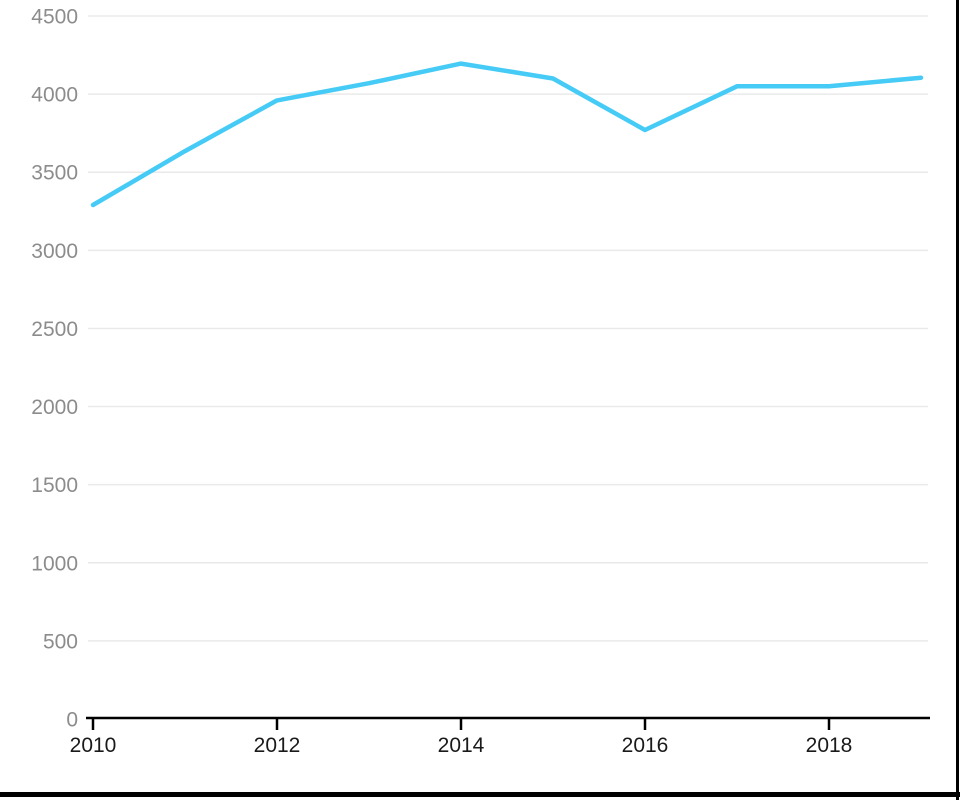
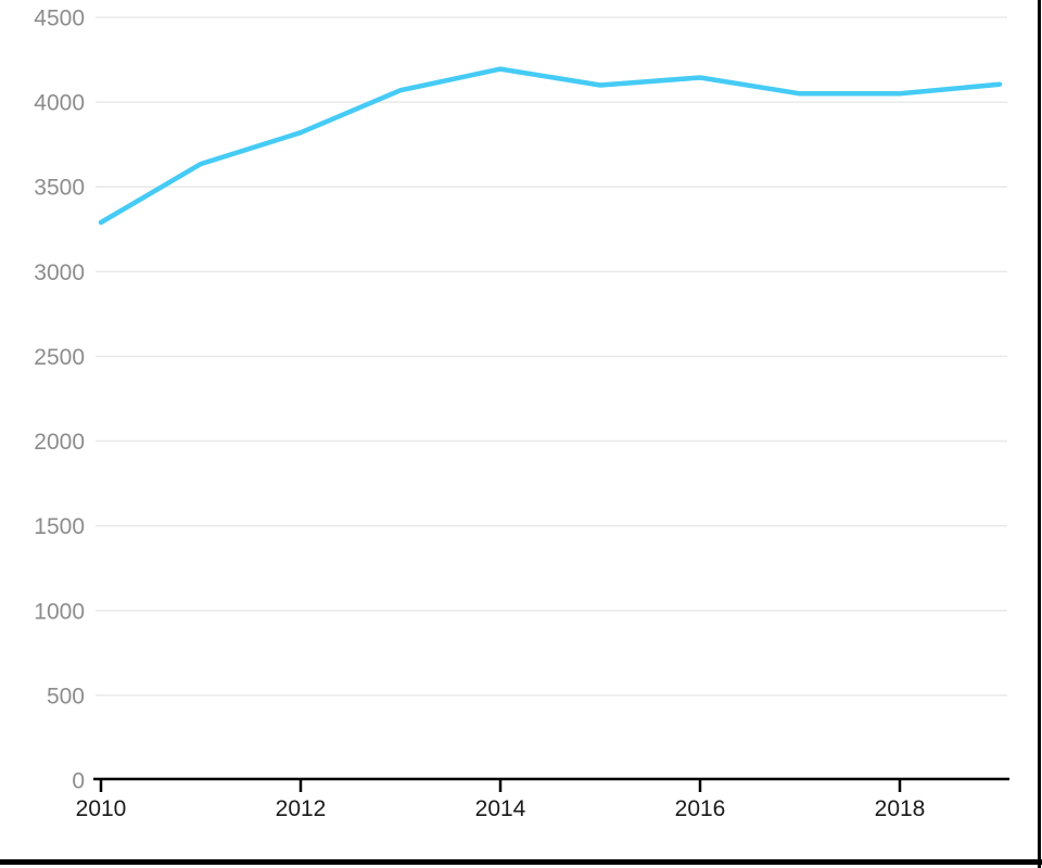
2012: 3960 -> 3820
2016: 3770 -> 4140
